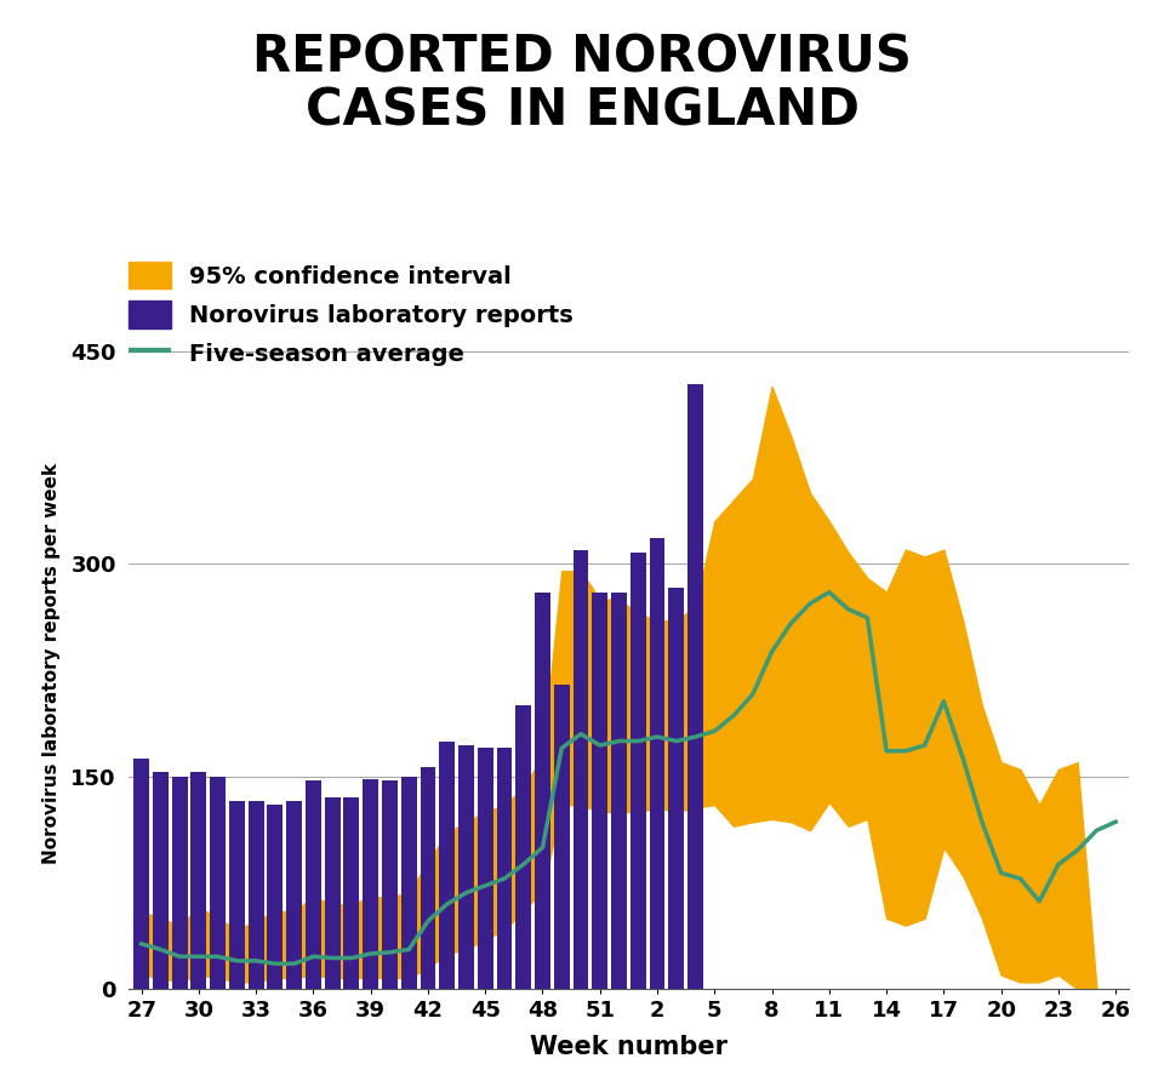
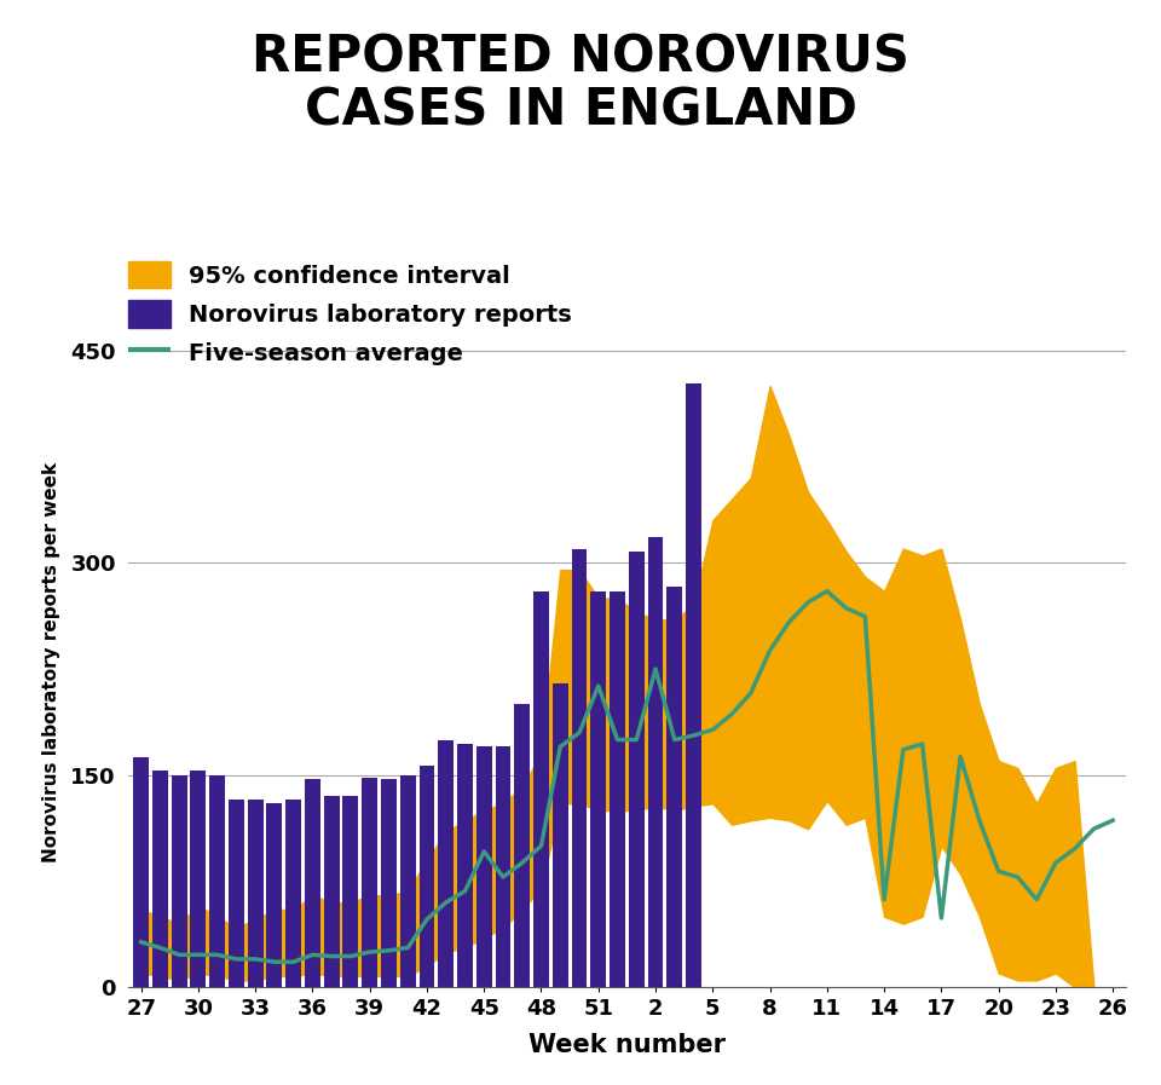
Five-season average/45: 73 -> 96
Five-season average/51: 172 -> 213
Five-season average/2: 178 -> 225
Five-season average/14: 168 -> 62
Five-season average/17: 203 -> 49
